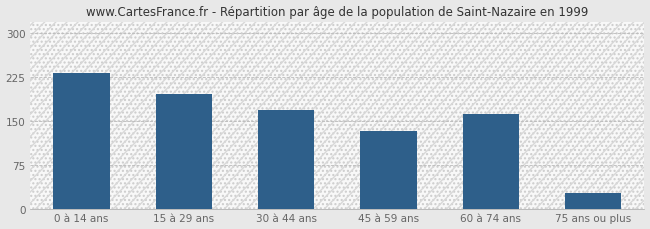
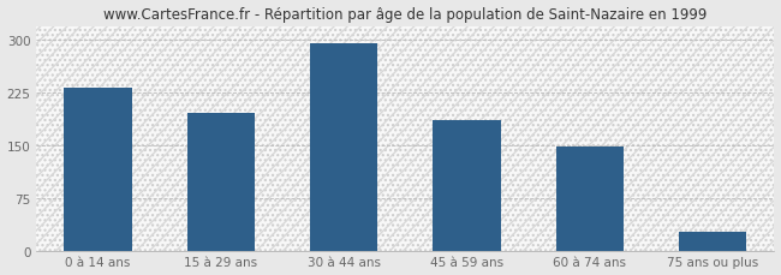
30 à 44 ans: 170 -> 295
45 à 59 ans: 134 -> 186
60 à 74 ans: 162 -> 149
